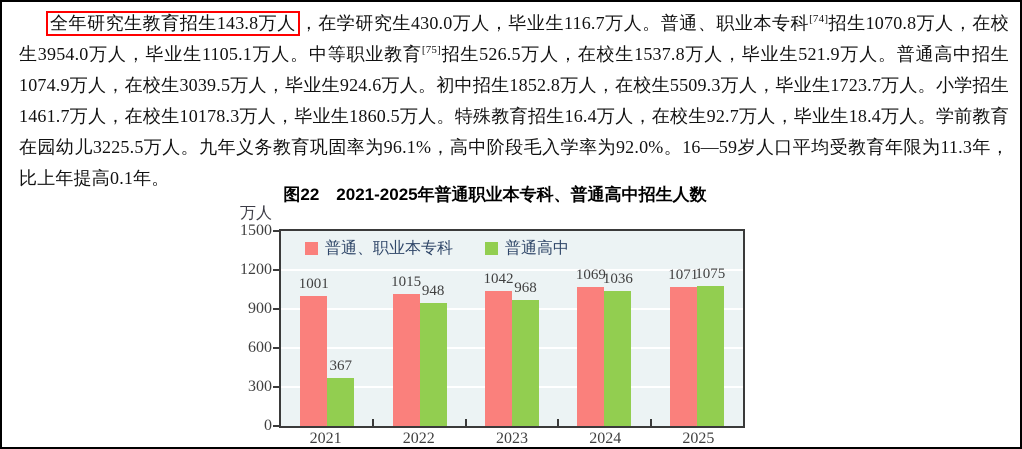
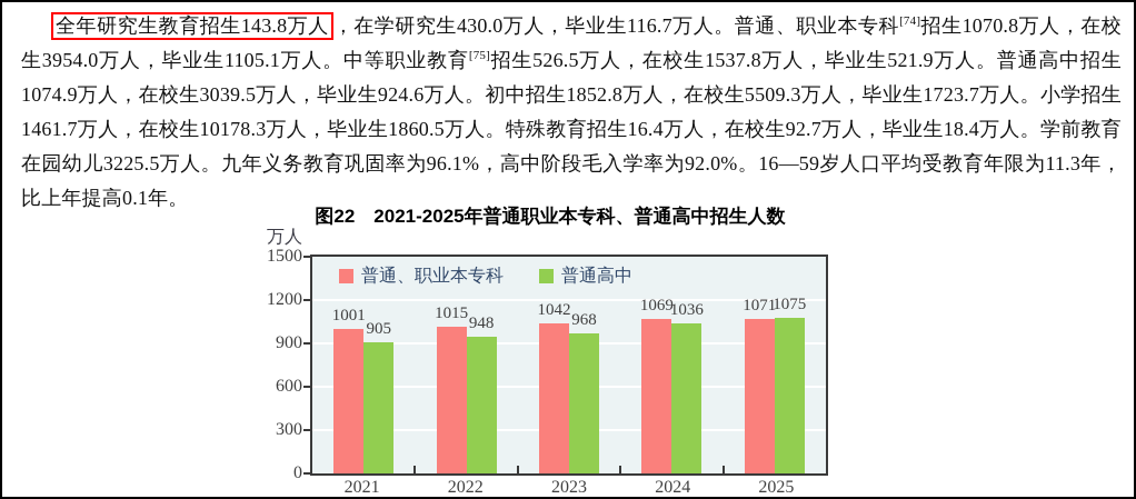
普通高中/2021: 367 -> 905
